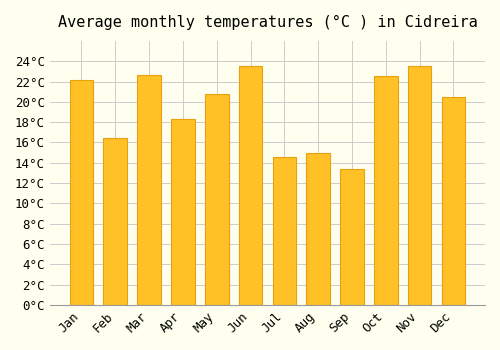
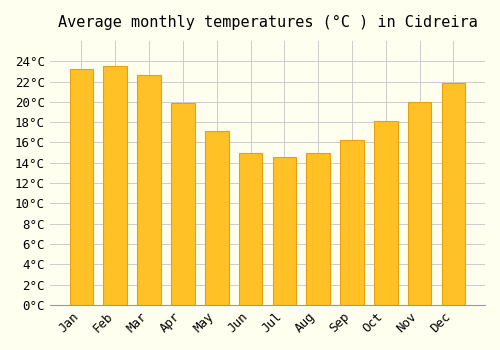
Jan: 22.2°C -> 23.2°C
Feb: 16.4°C -> 23.5°C
Apr: 18.3°C -> 19.9°C
May: 20.8°C -> 17.1°C
Jun: 23.5°C -> 15.0°C
Sep: 13.4°C -> 16.2°C
Oct: 22.5°C -> 18.1°C
Nov: 23.5°C -> 20.0°C
Dec: 20.5°C -> 21.9°C
